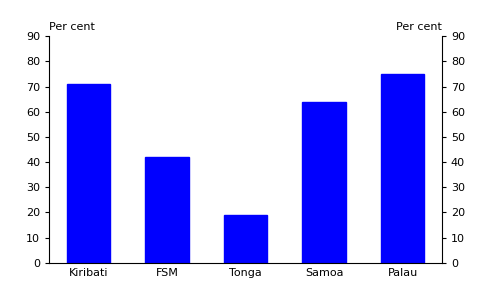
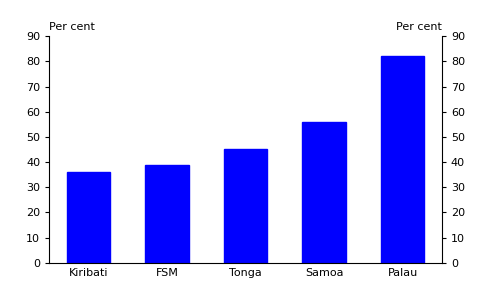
Kiribati: 71 -> 36
FSM: 42 -> 39
Tonga: 19 -> 45
Samoa: 64 -> 56
Palau: 75 -> 82
